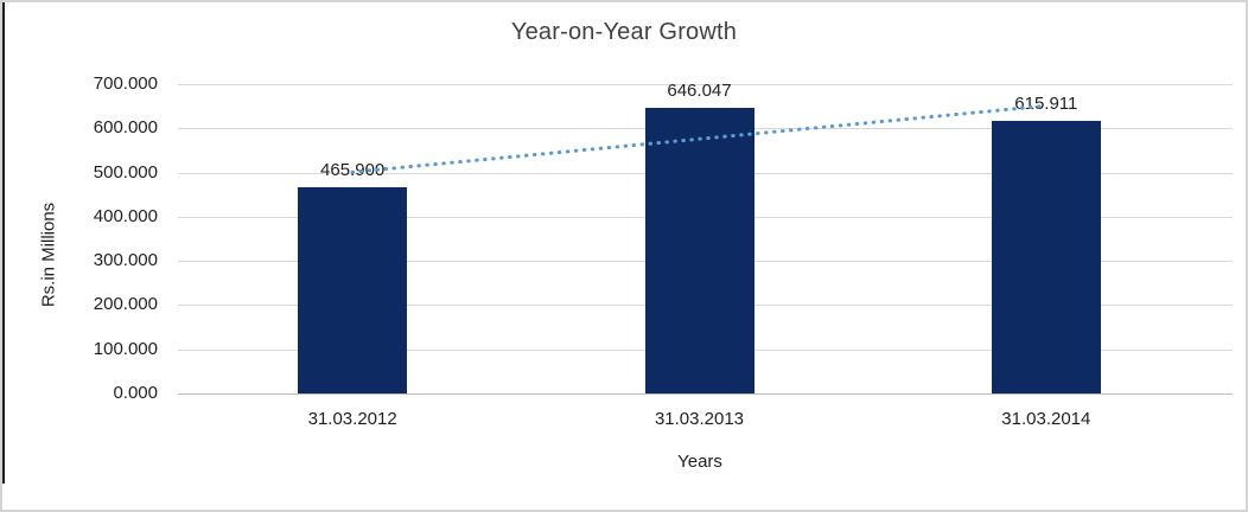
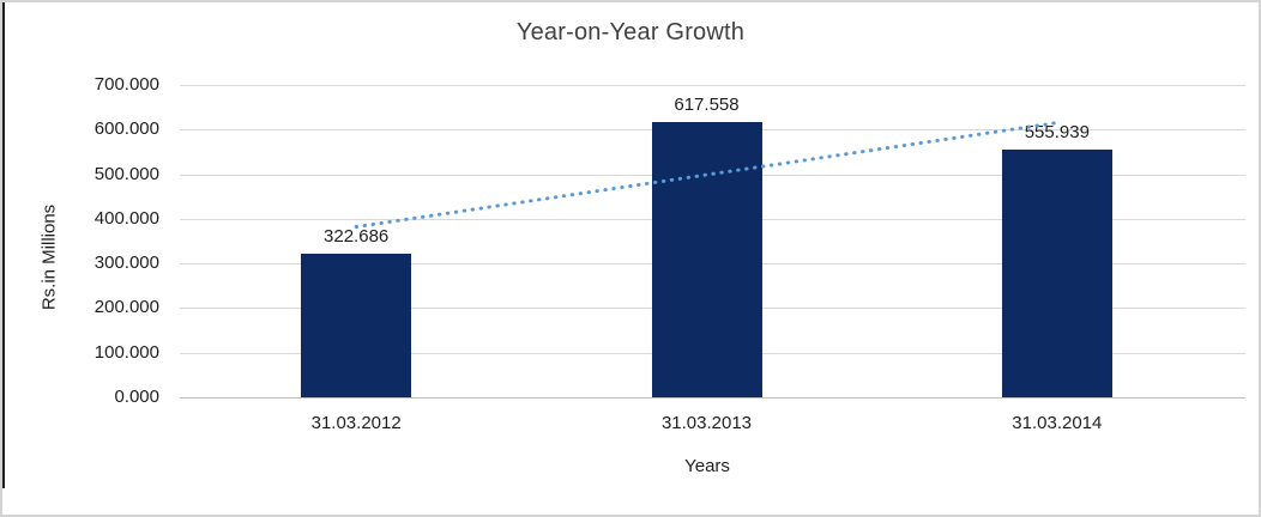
31.03.2012: 465.900 -> 322.686
31.03.2013: 646.047 -> 617.558
31.03.2014: 615.911 -> 555.939
